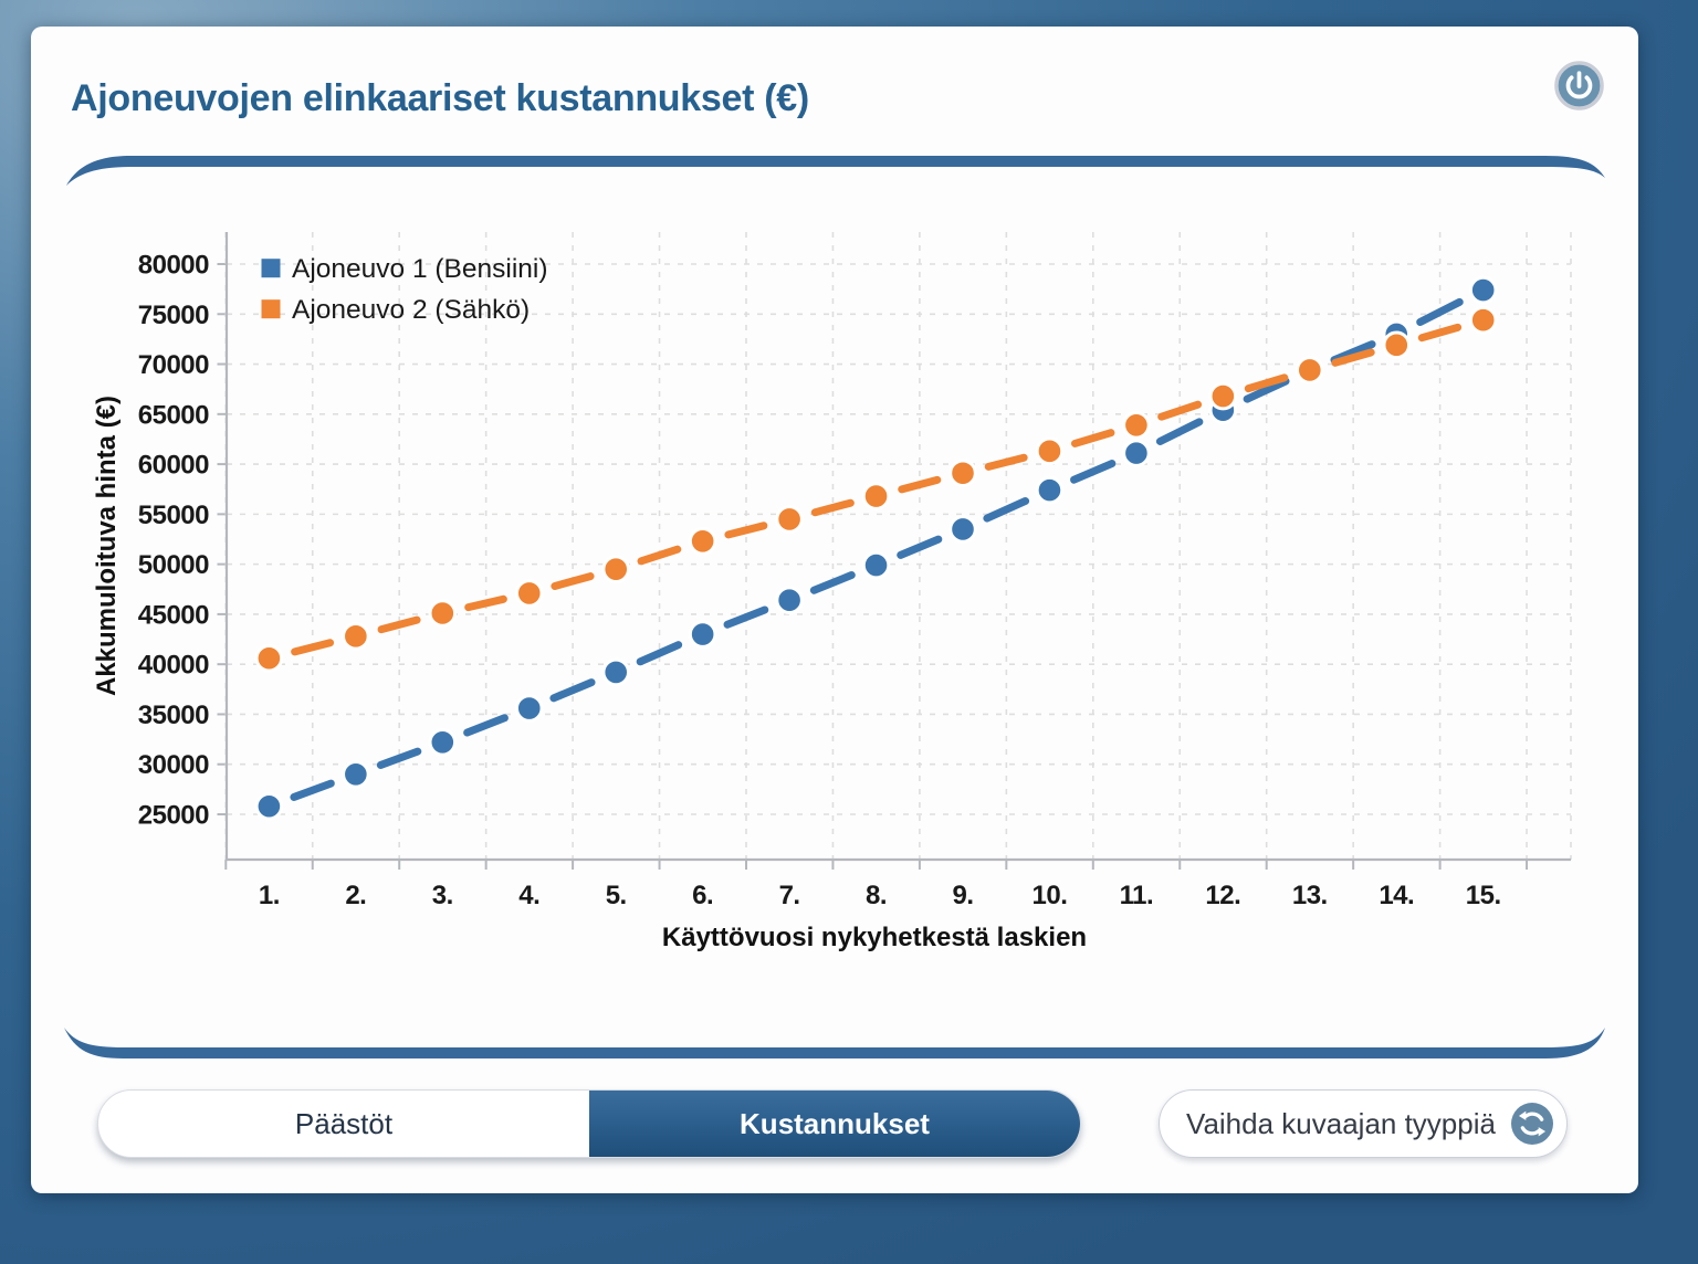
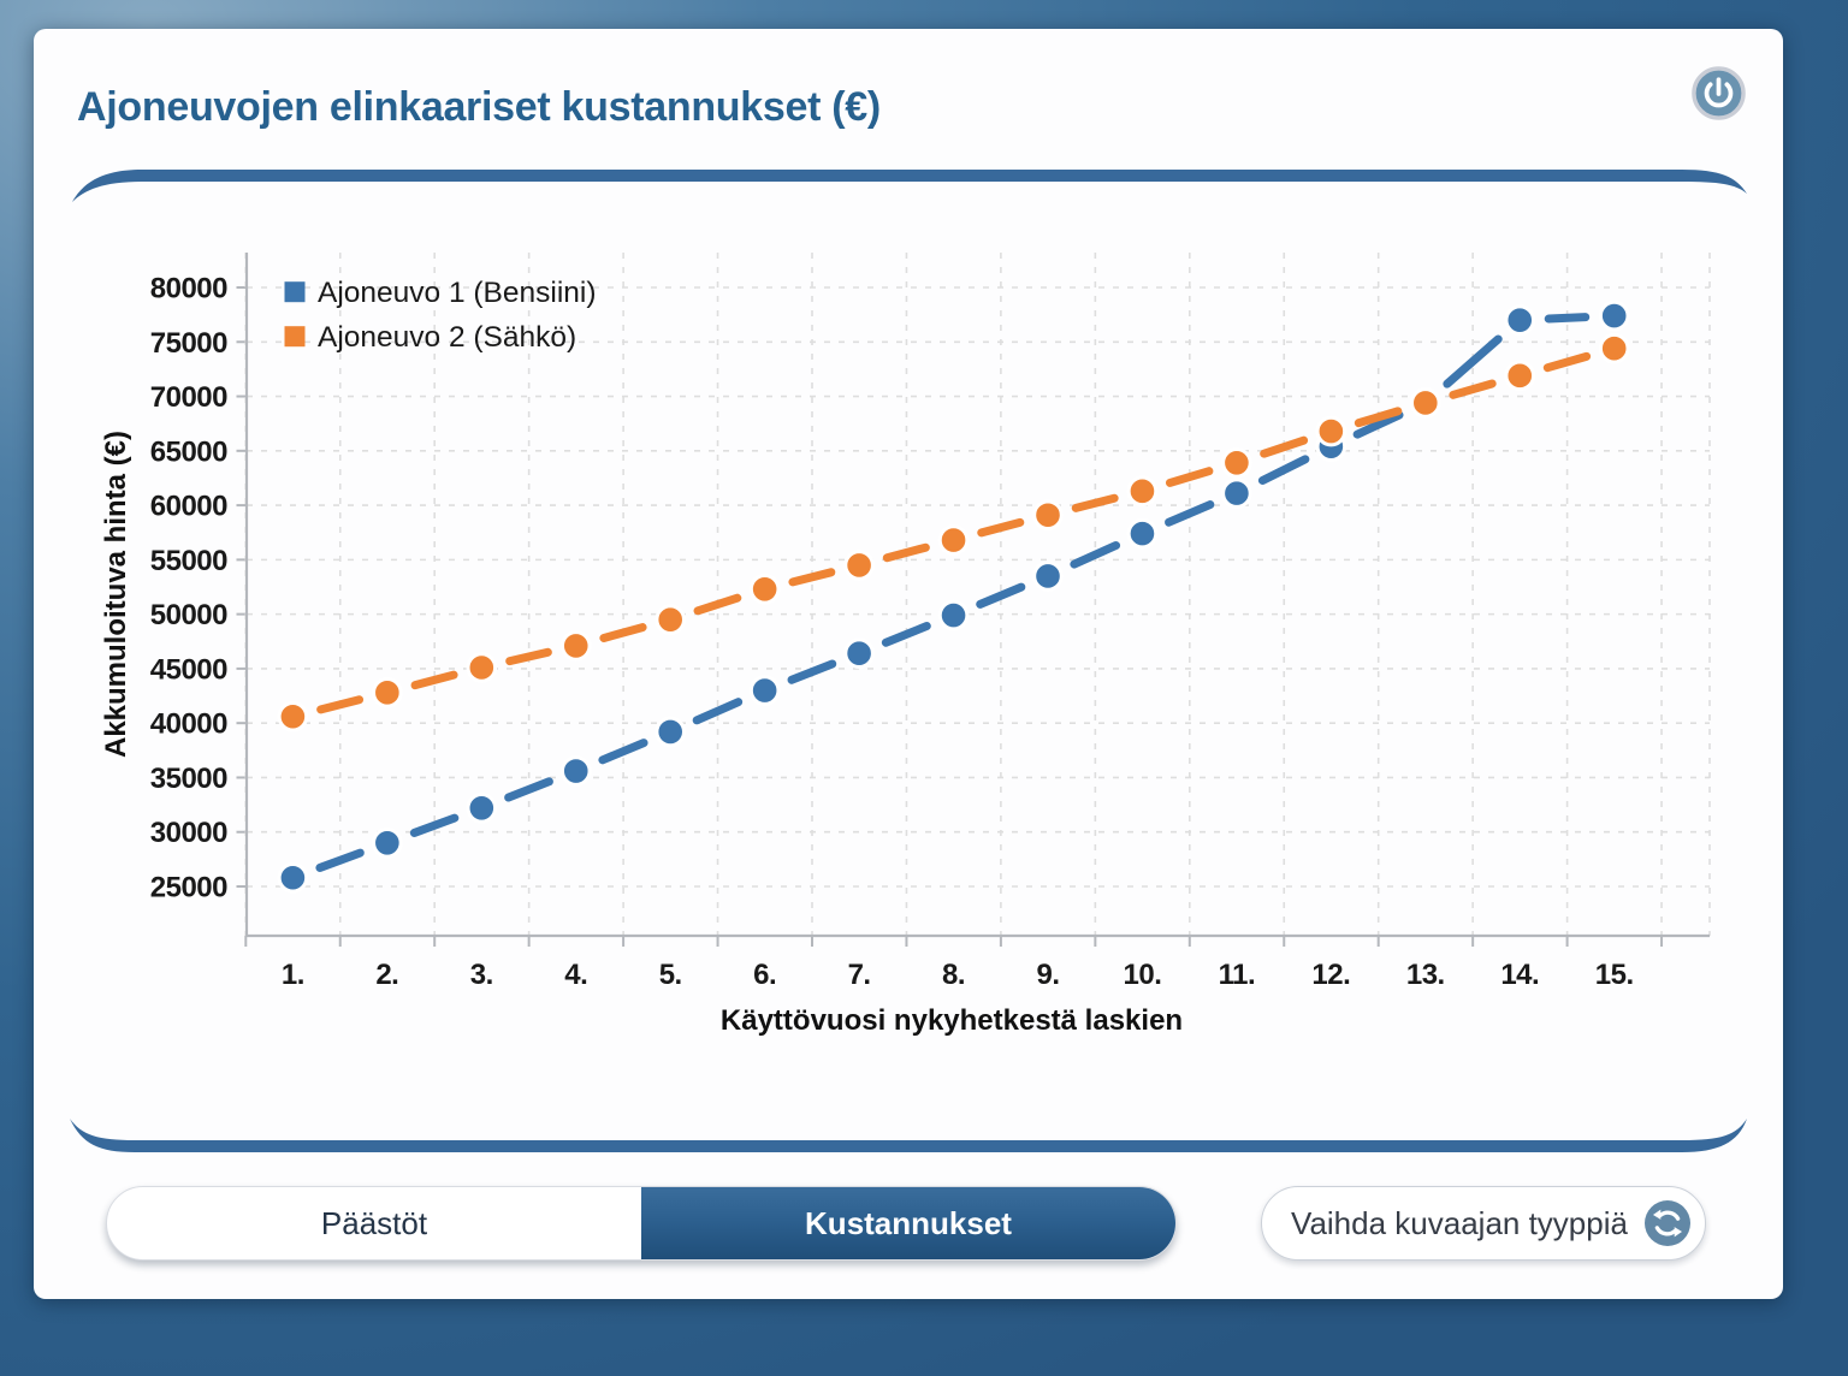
Ajoneuvo 1 (Bensiini)/14.: 73000 -> 77000
